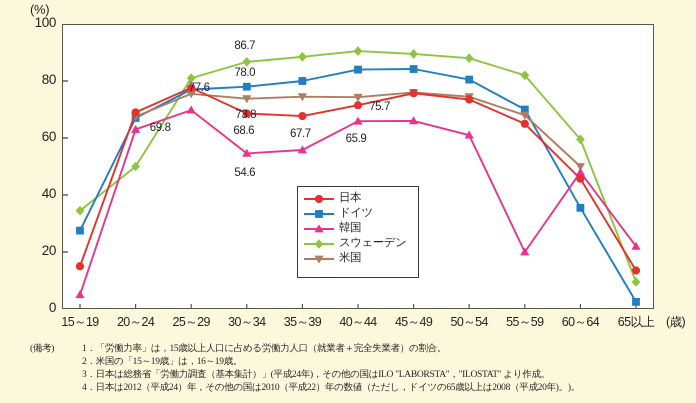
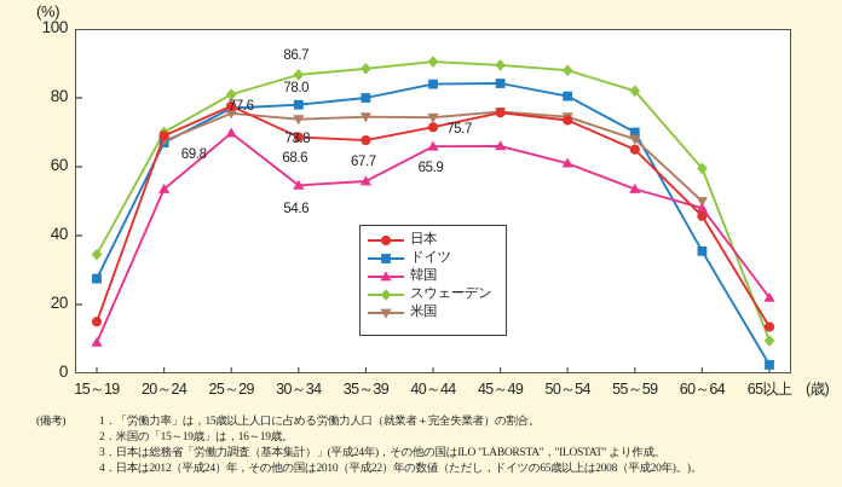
韓国/15～19: 5 -> 9
韓国/20～24: 63 -> 54
スウェーデン/20～24: 50 -> 70
韓国/55～59: 20 -> 54
